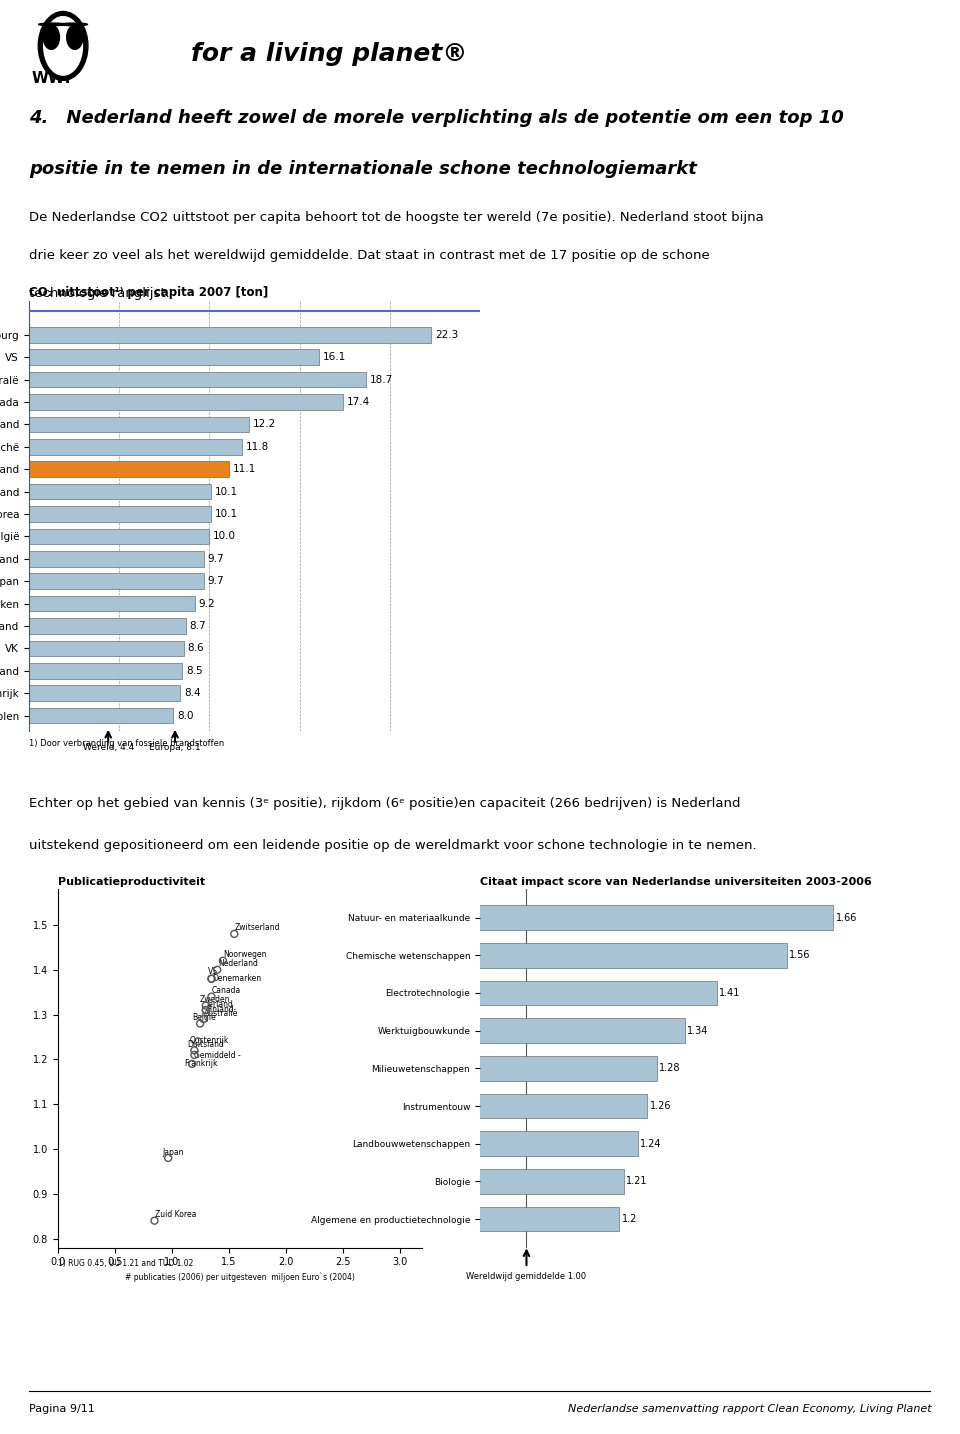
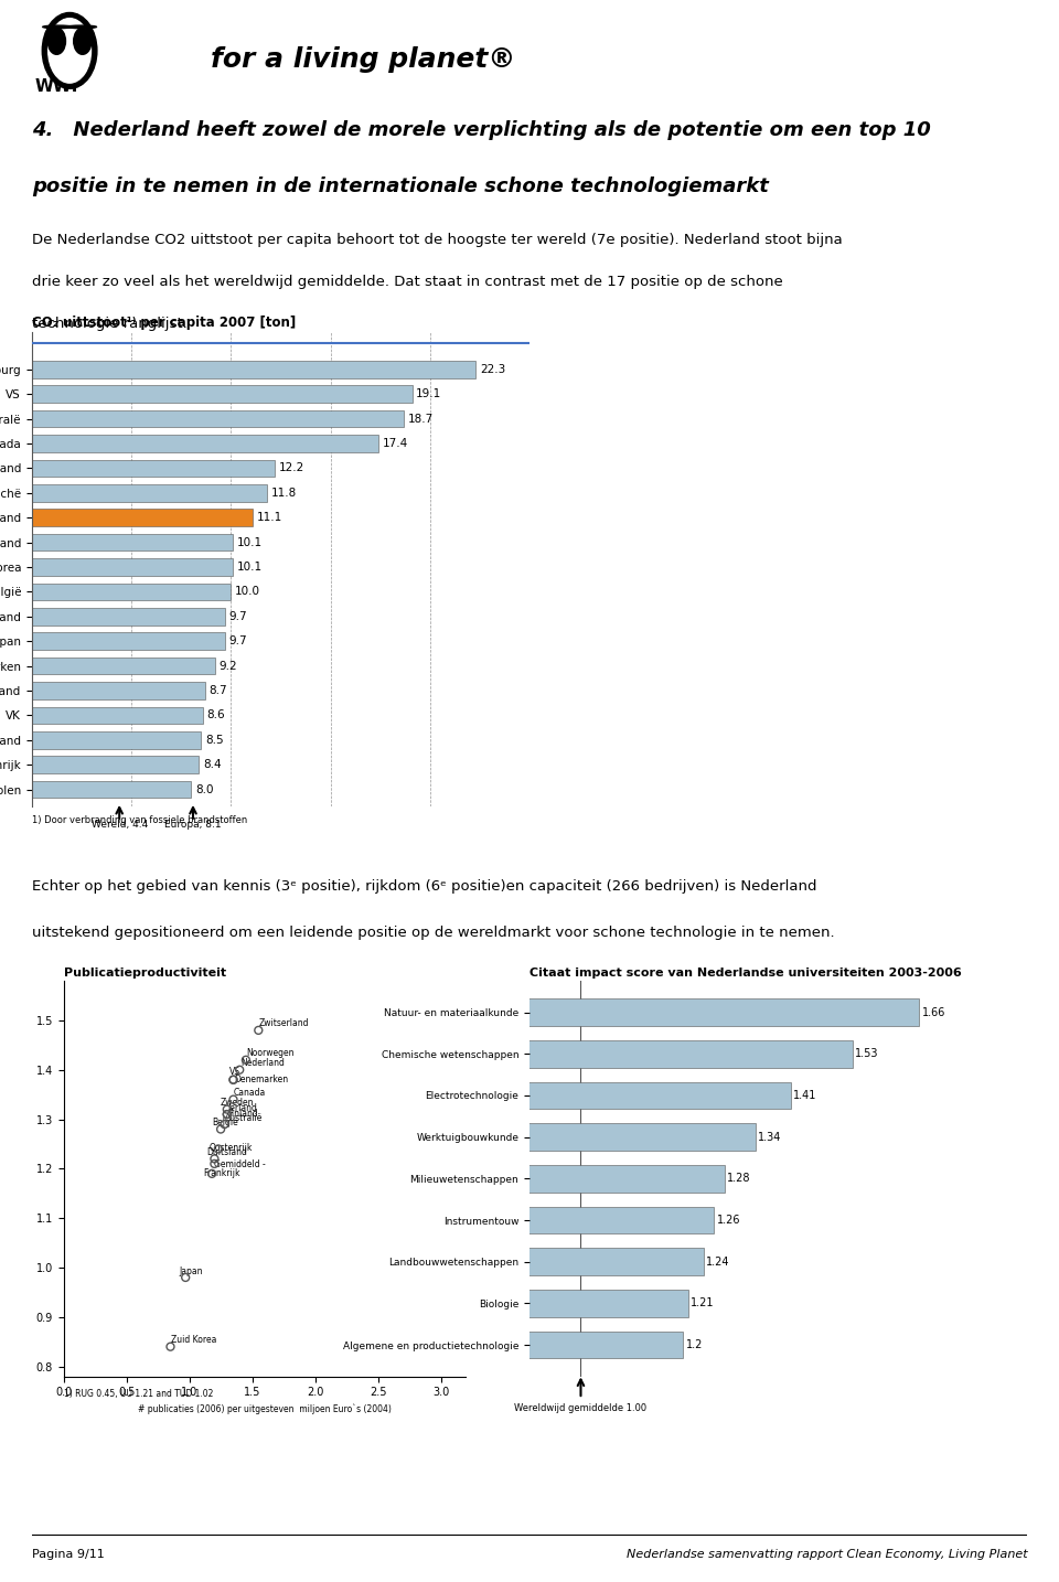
VS: 16.1 -> 19.1
Citaat impact score van Nederlandse universiteiten 2003-2006/Chemische wetenschappen: 1.56 -> 1.53
